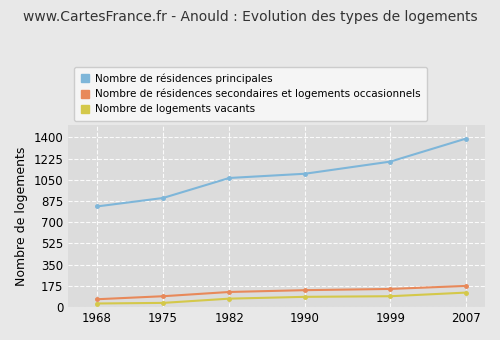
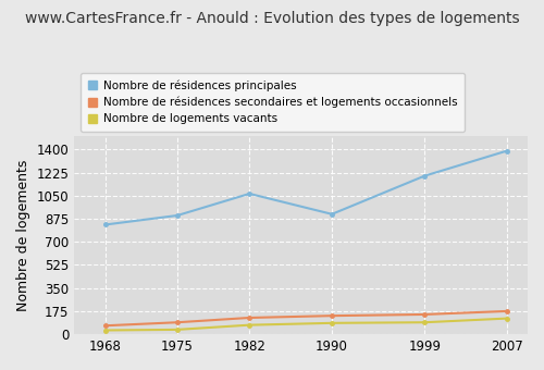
Nombre de résidences principales/1990: 1100 -> 910
